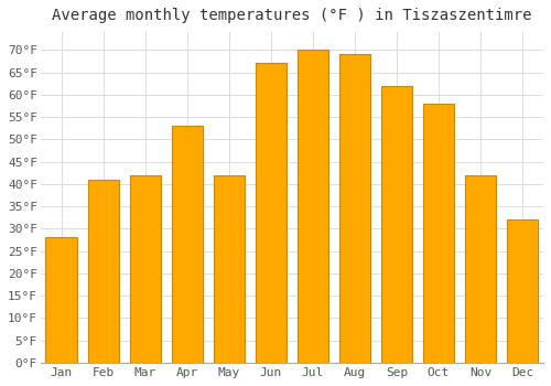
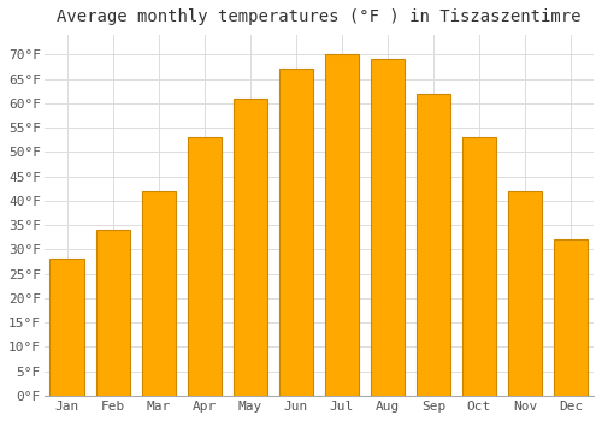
Feb: 41°F -> 34°F
May: 42°F -> 61°F
Oct: 58°F -> 53°F
